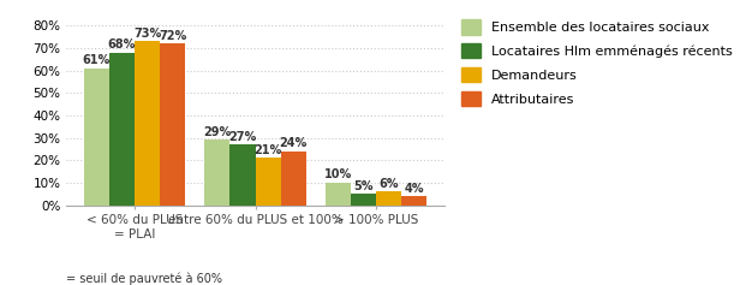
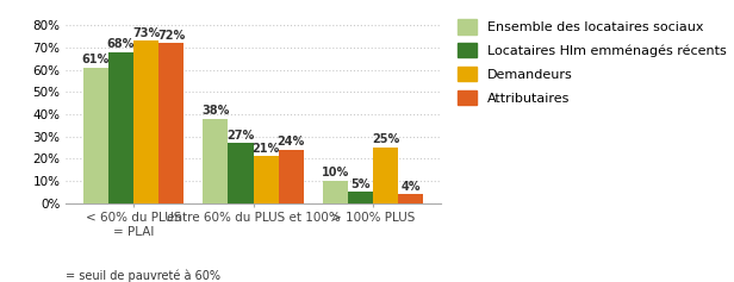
Ensemble des locataires sociaux/entre 60% du PLUS et 100%: 29% -> 38%
Demandeurs/> 100% PLUS: 6% -> 25%
